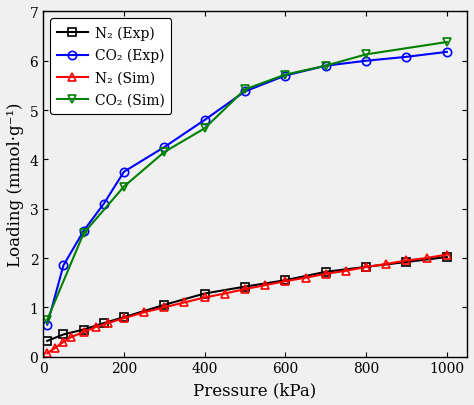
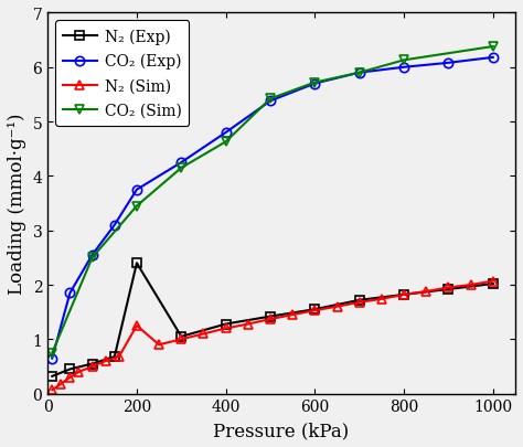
N₂ (Exp)/200: 0.80 -> 2.40
N₂ (Sim)/200: 0.78 -> 1.25
